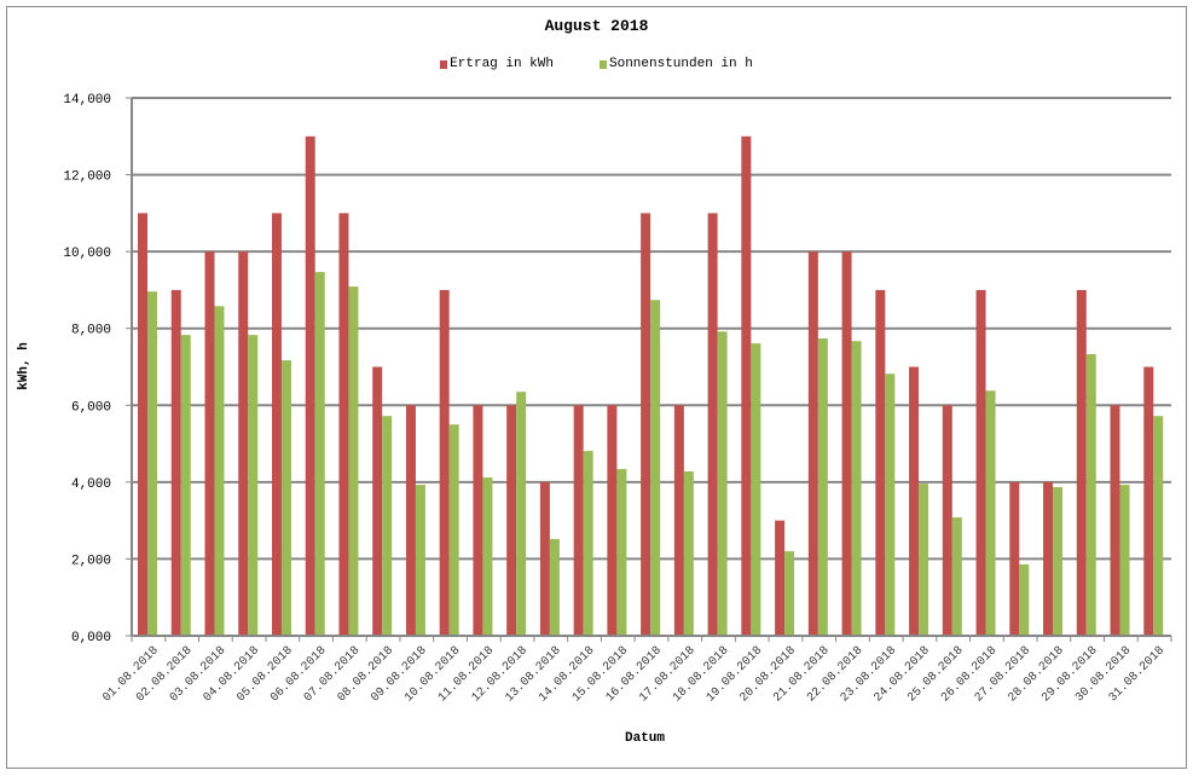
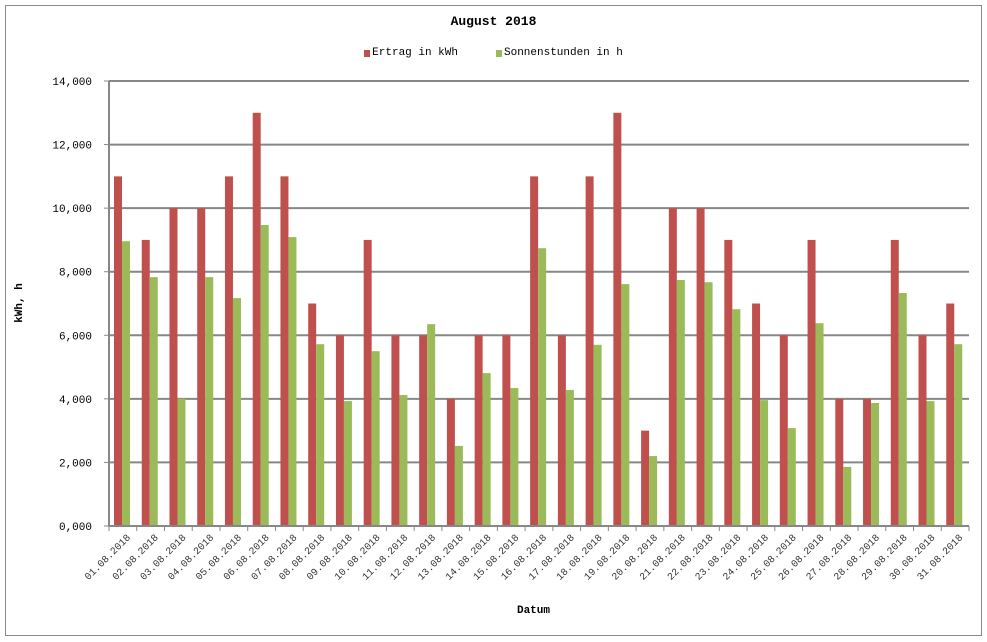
Sonnenstunden in h/03.08.2018: 8,6 -> 4,0
Sonnenstunden in h/18.08.2018: 7,9 -> 5,7
